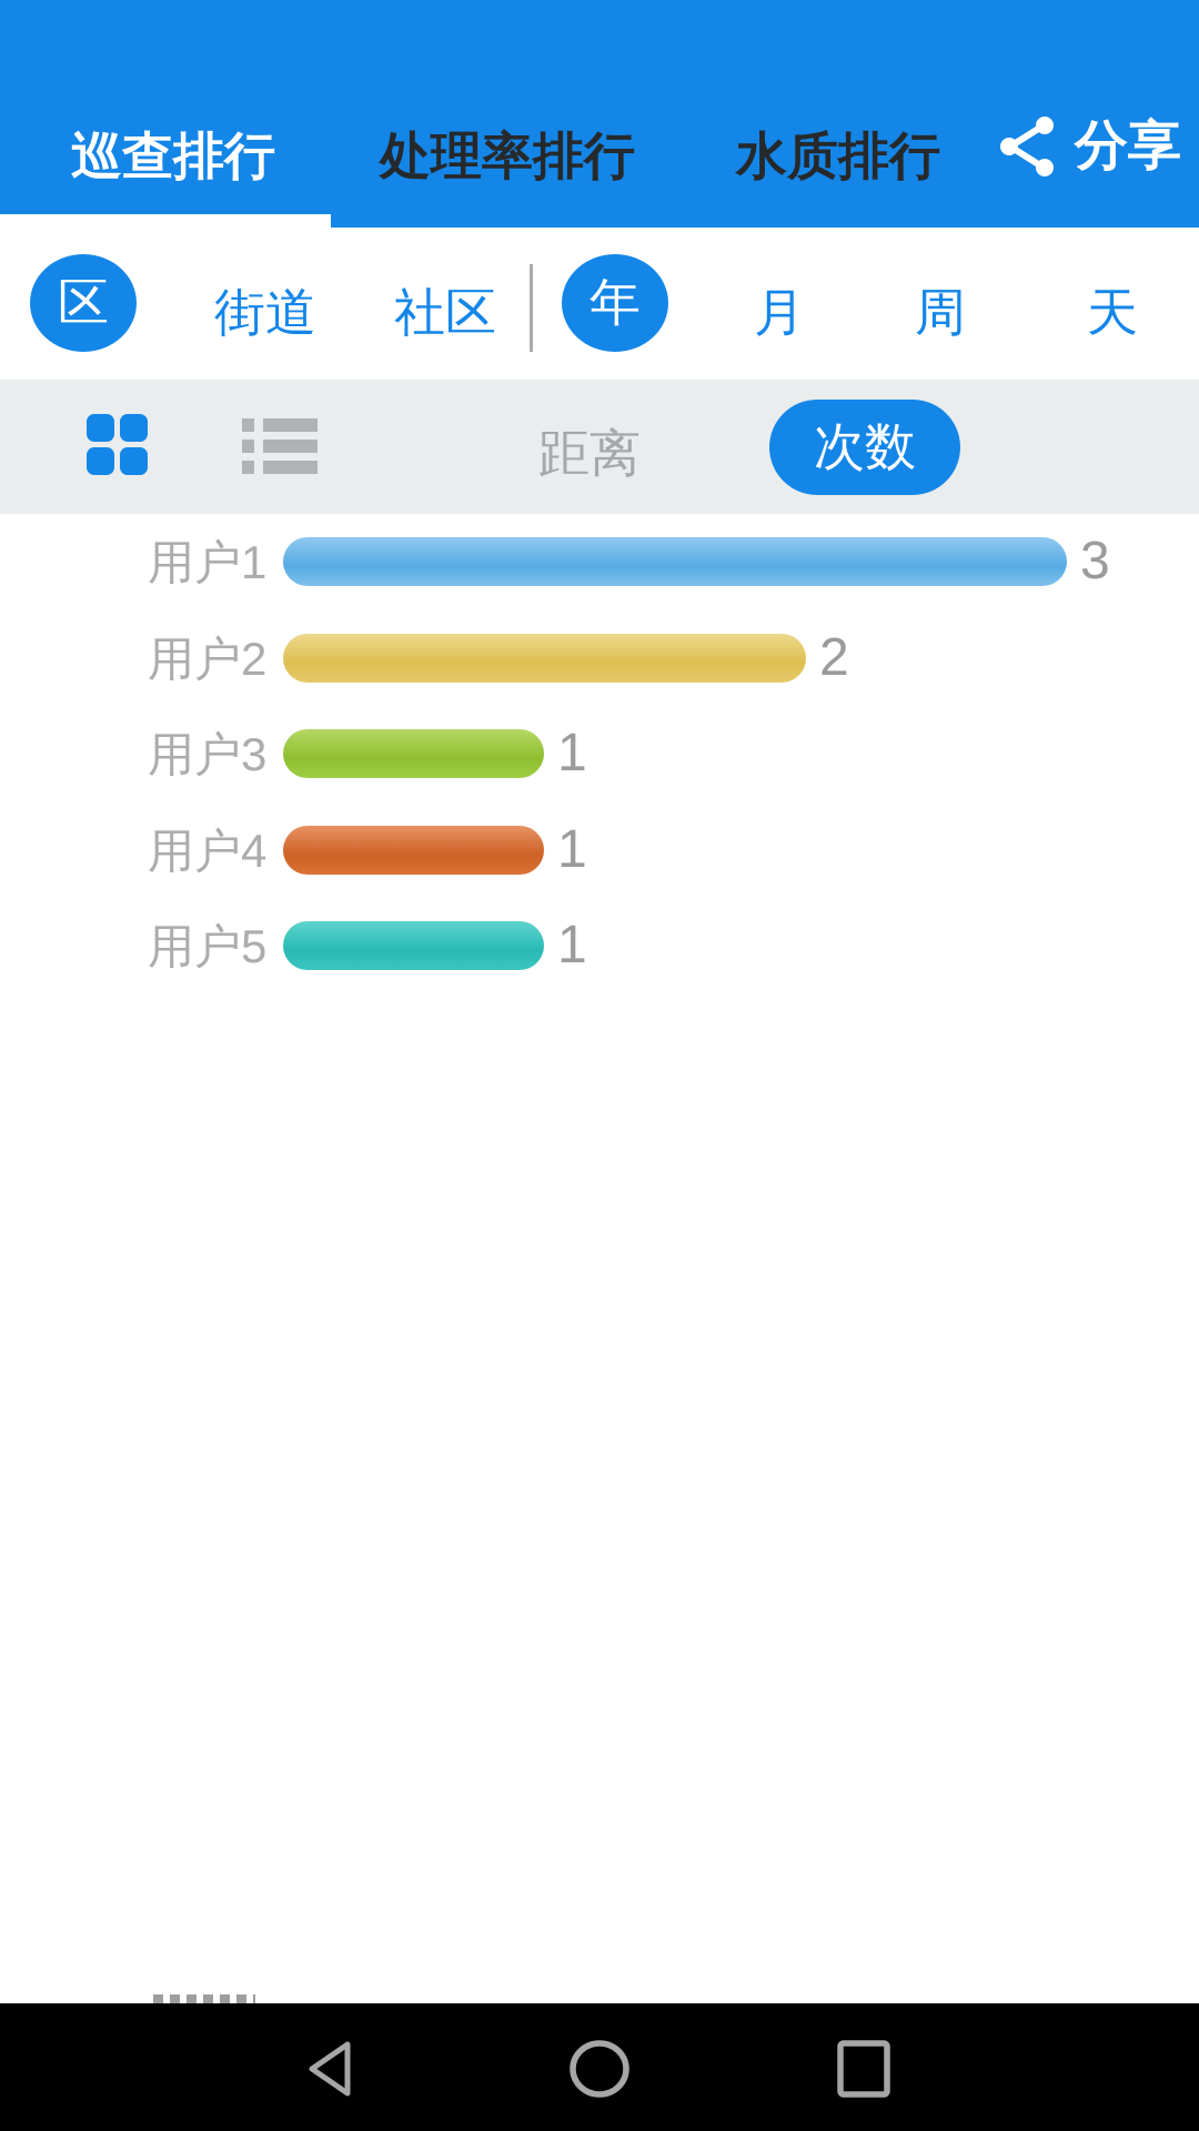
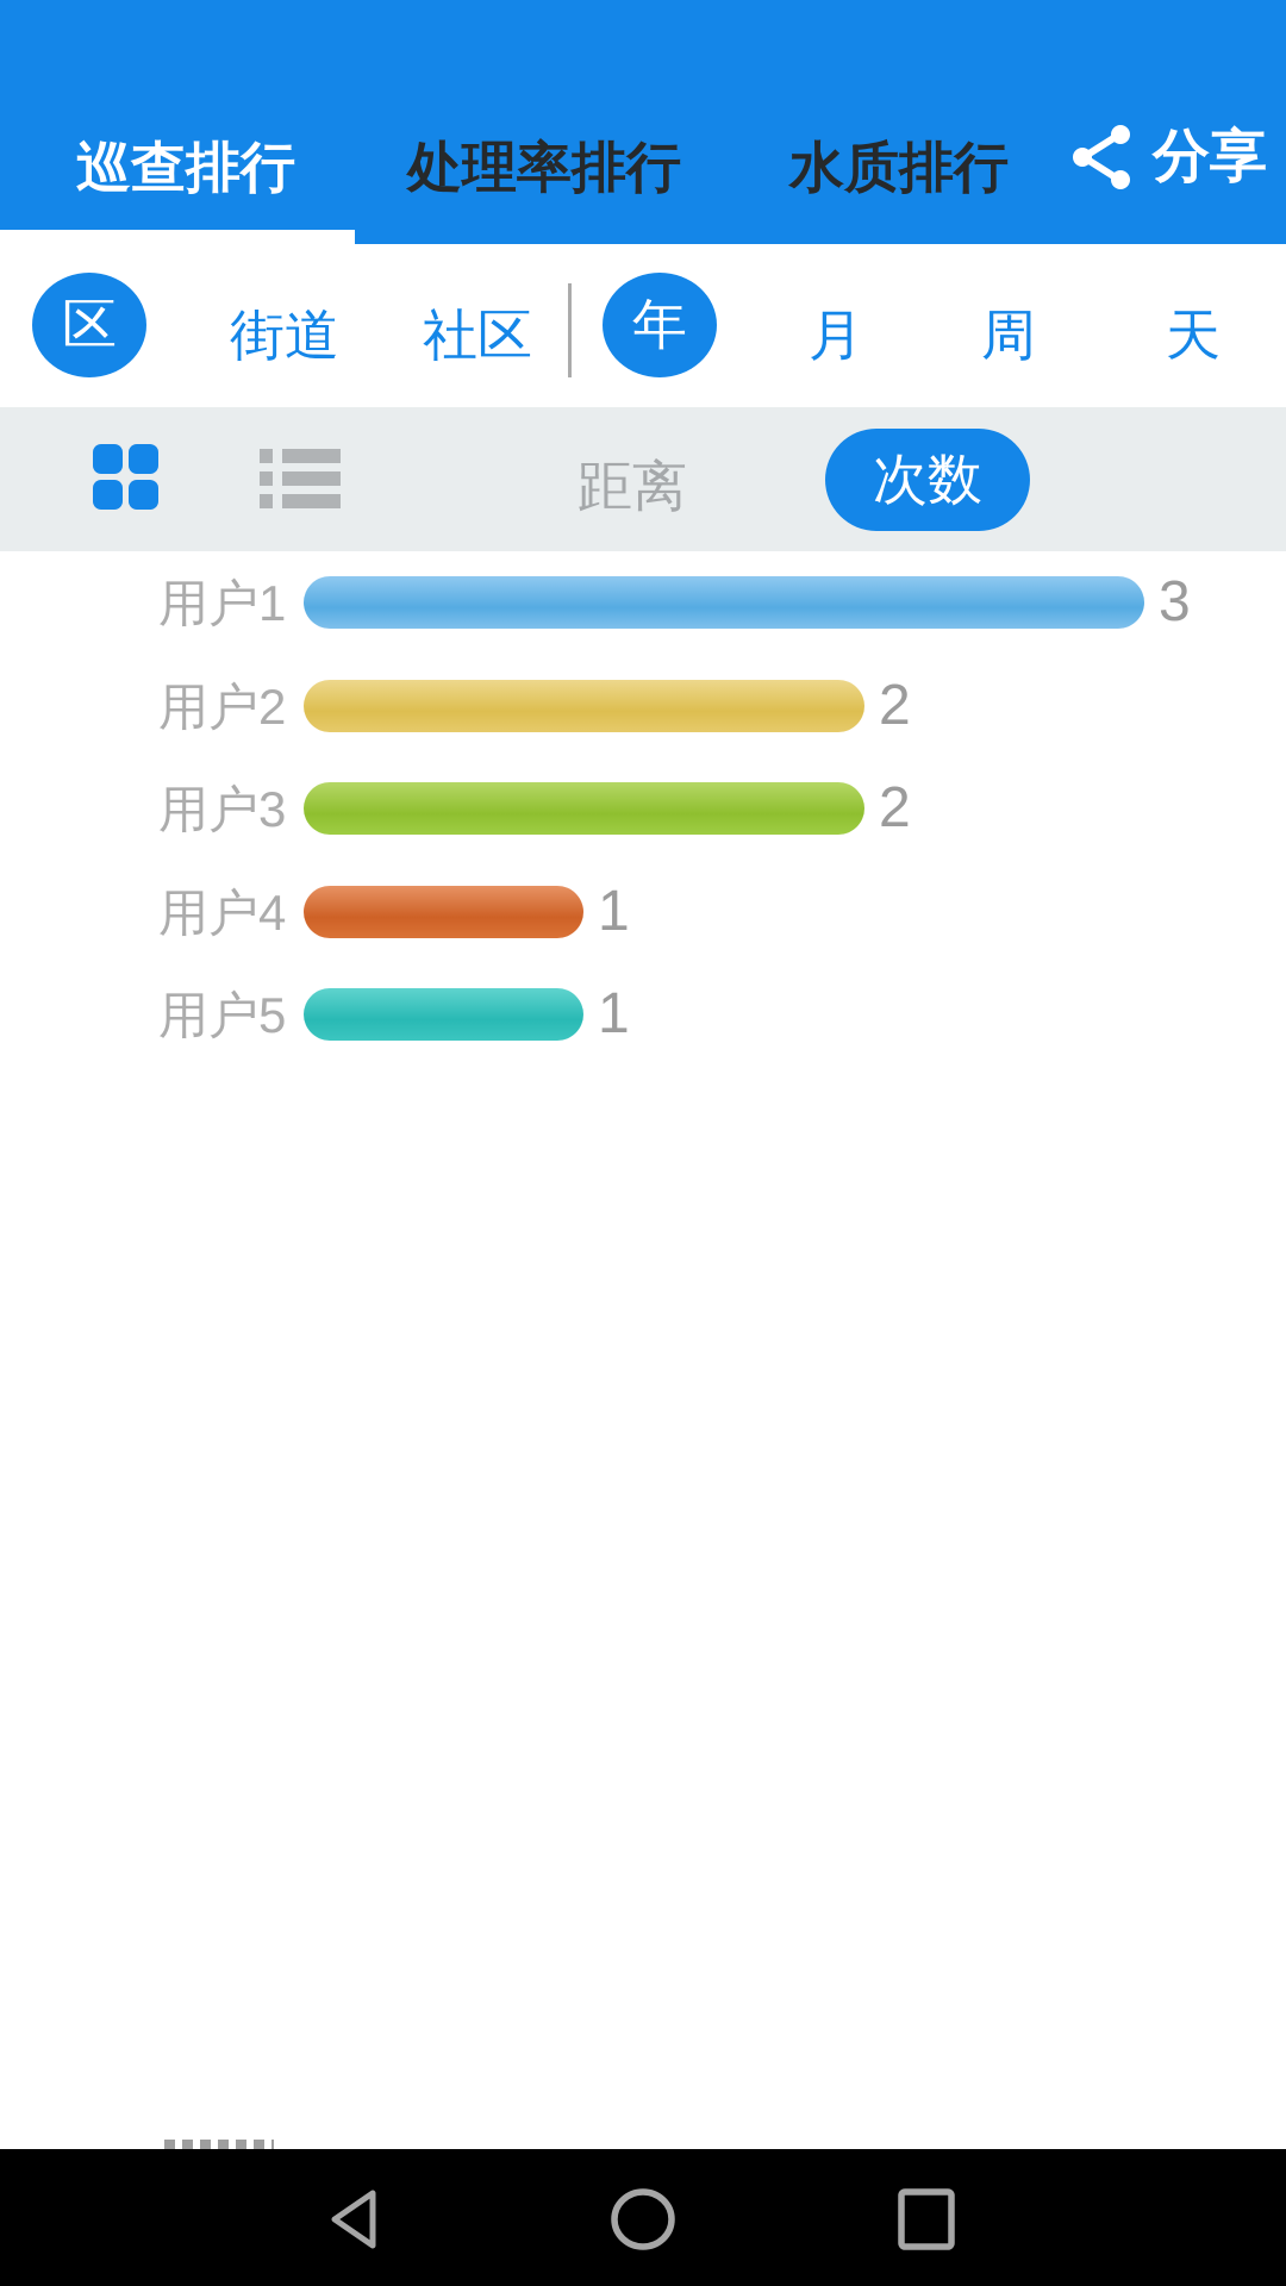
用户3: 1 -> 2
